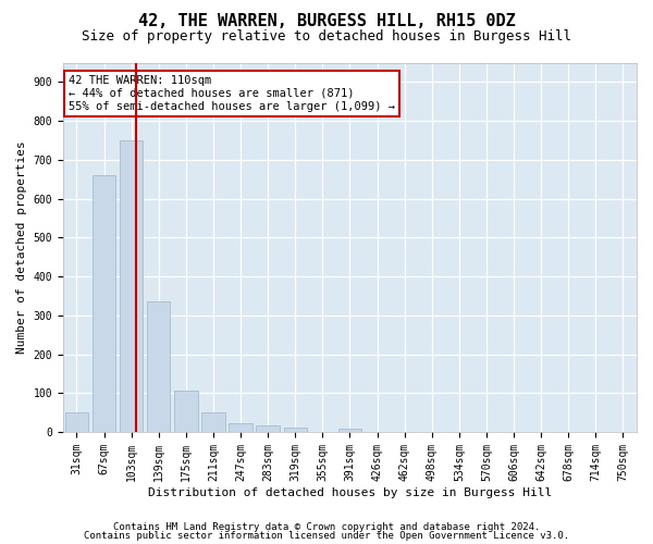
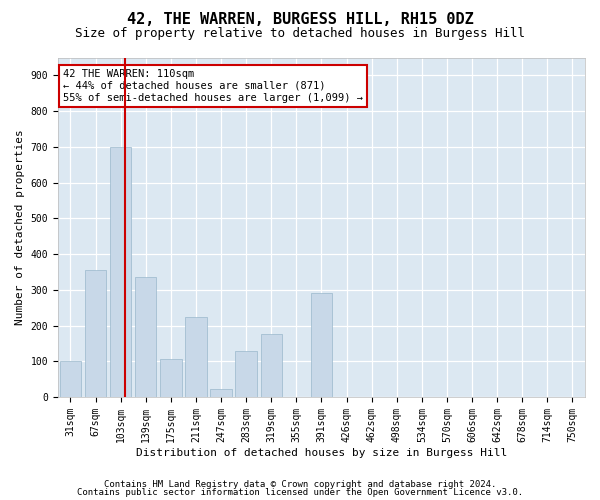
31sqm: 50 -> 100
67sqm: 660 -> 355
103sqm: 750 -> 700
211sqm: 50 -> 225
283sqm: 16 -> 130
319sqm: 10 -> 175
391sqm: 8 -> 290
